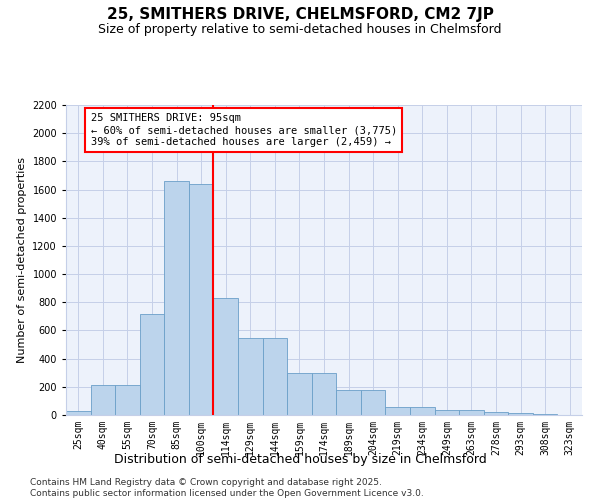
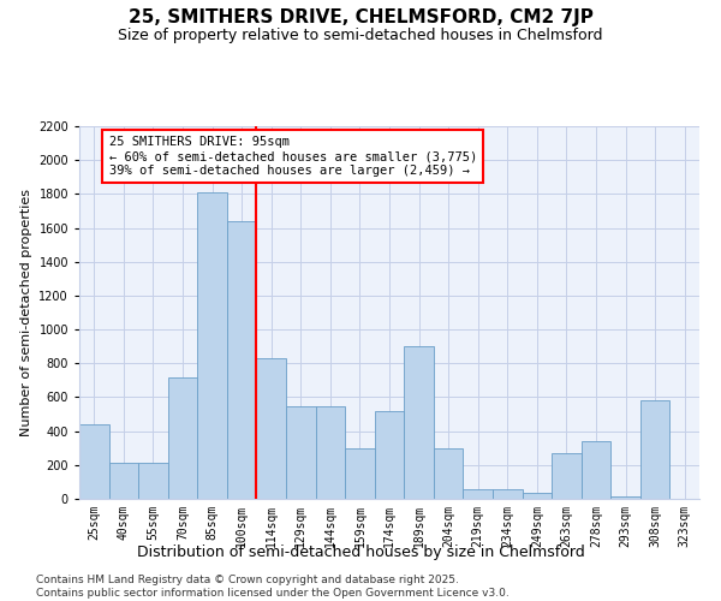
25sqm: 30 -> 440
85sqm: 1660 -> 1810
174sqm: 300 -> 520
189sqm: 180 -> 900
204sqm: 180 -> 300
263sqm: 40 -> 270
278sqm: 20 -> 340
308sqm: 10 -> 580
